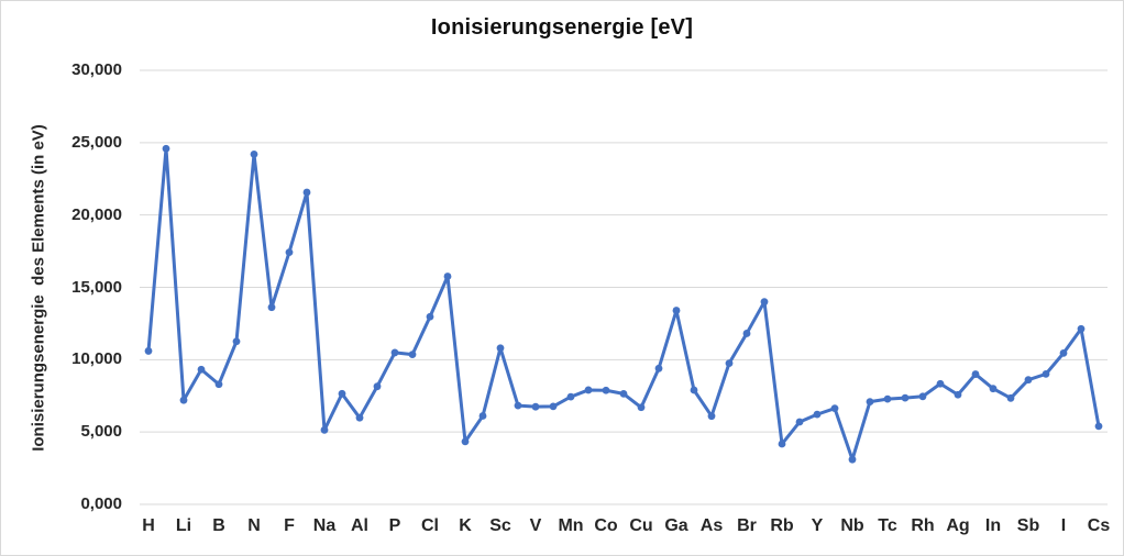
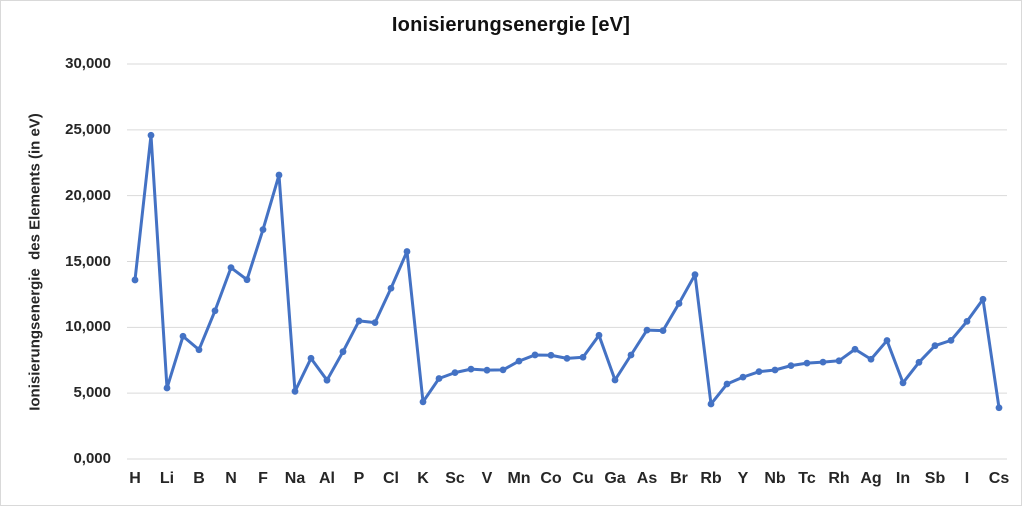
H: 10,6 -> 13,6
Li: 7,2 -> 5,4
N: 24,2 -> 14,5
Sc: 10,8 -> 6,6
Cu: 6,7 -> 7,7
Ga: 13,4 -> 6,0
As: 6,1 -> 9,8
Nb: 3,1 -> 6,8
In: 8,0 -> 5,8
Cs: 5,4 -> 3,9
